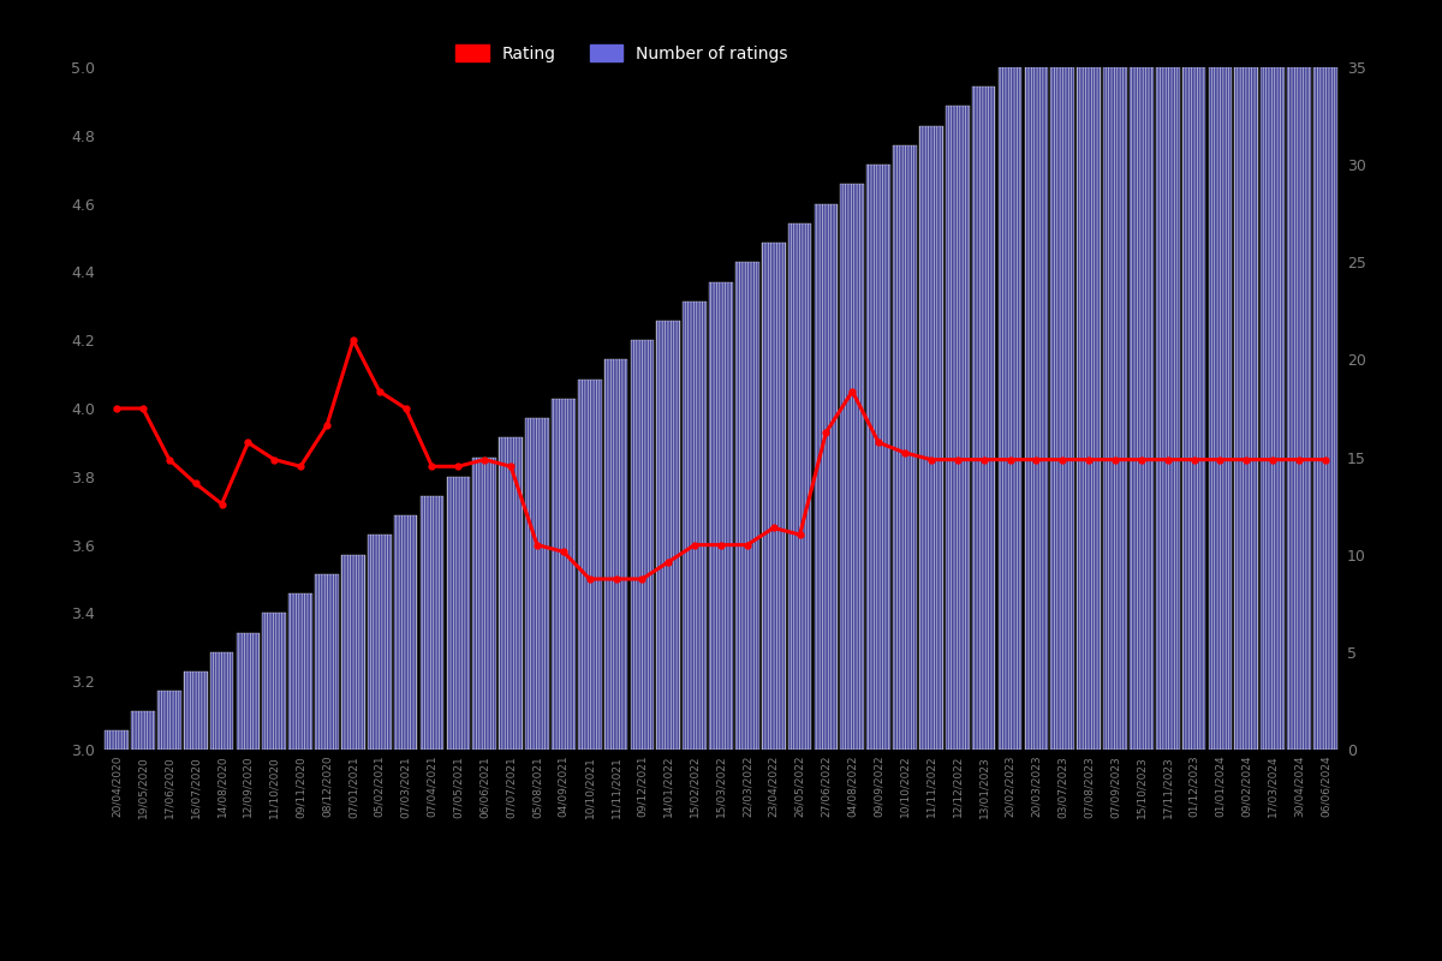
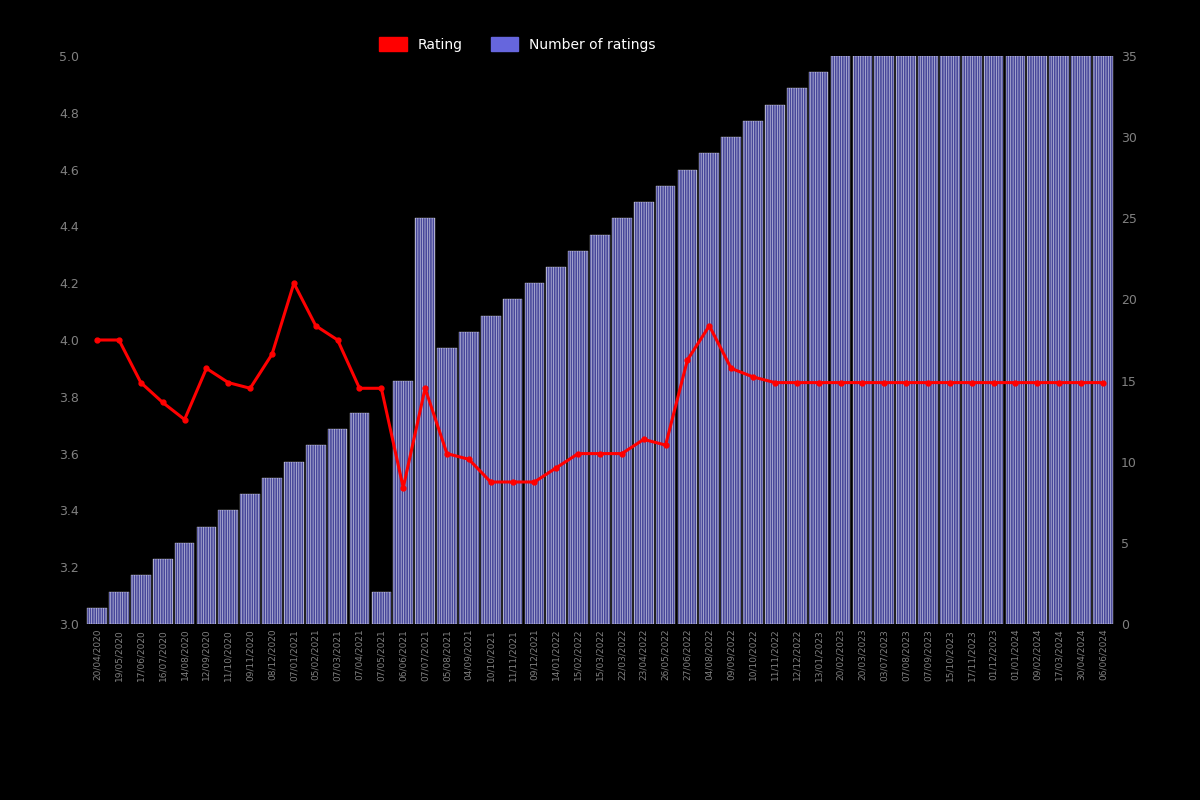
Number of ratings/07/05/2021: 14 -> 2
Rating/06/06/2021: 3.85 -> 3.48
Number of ratings/07/07/2021: 16 -> 25
